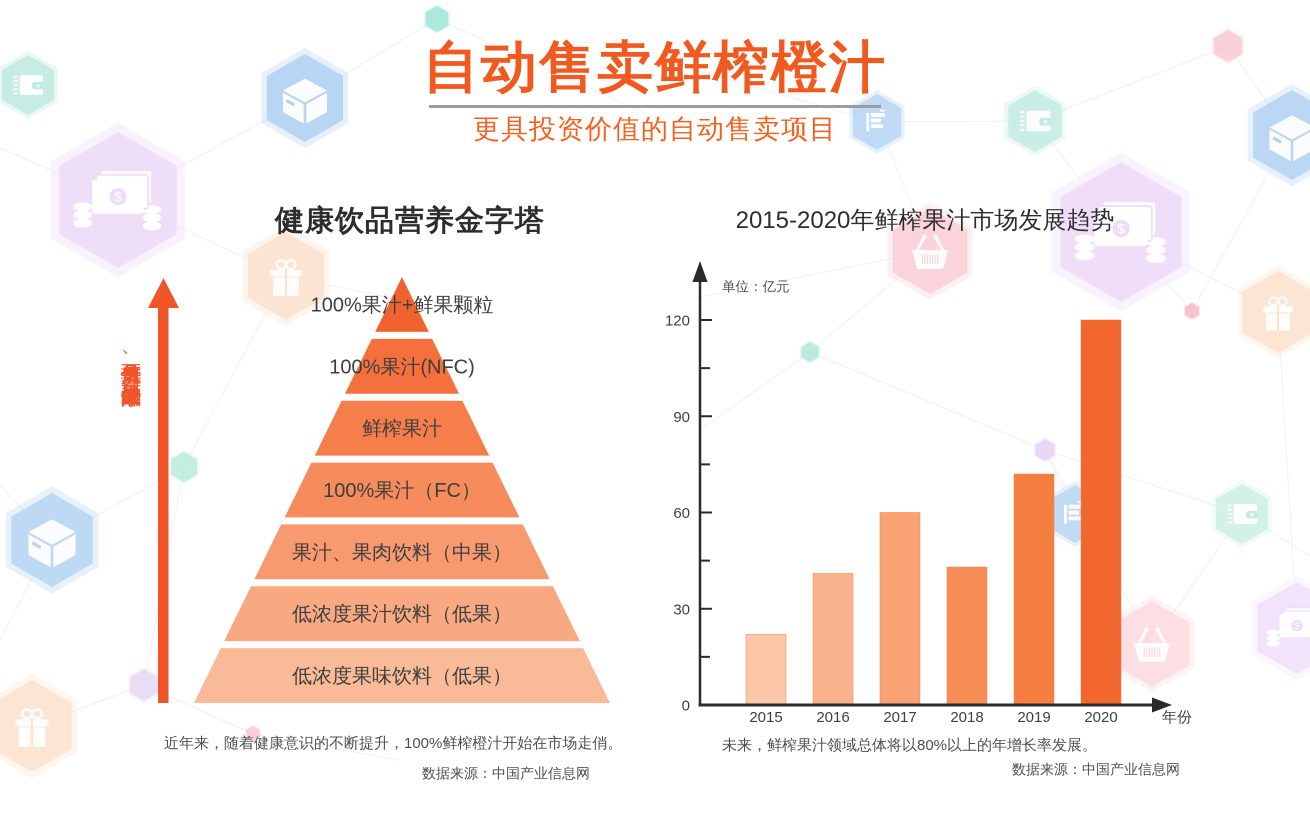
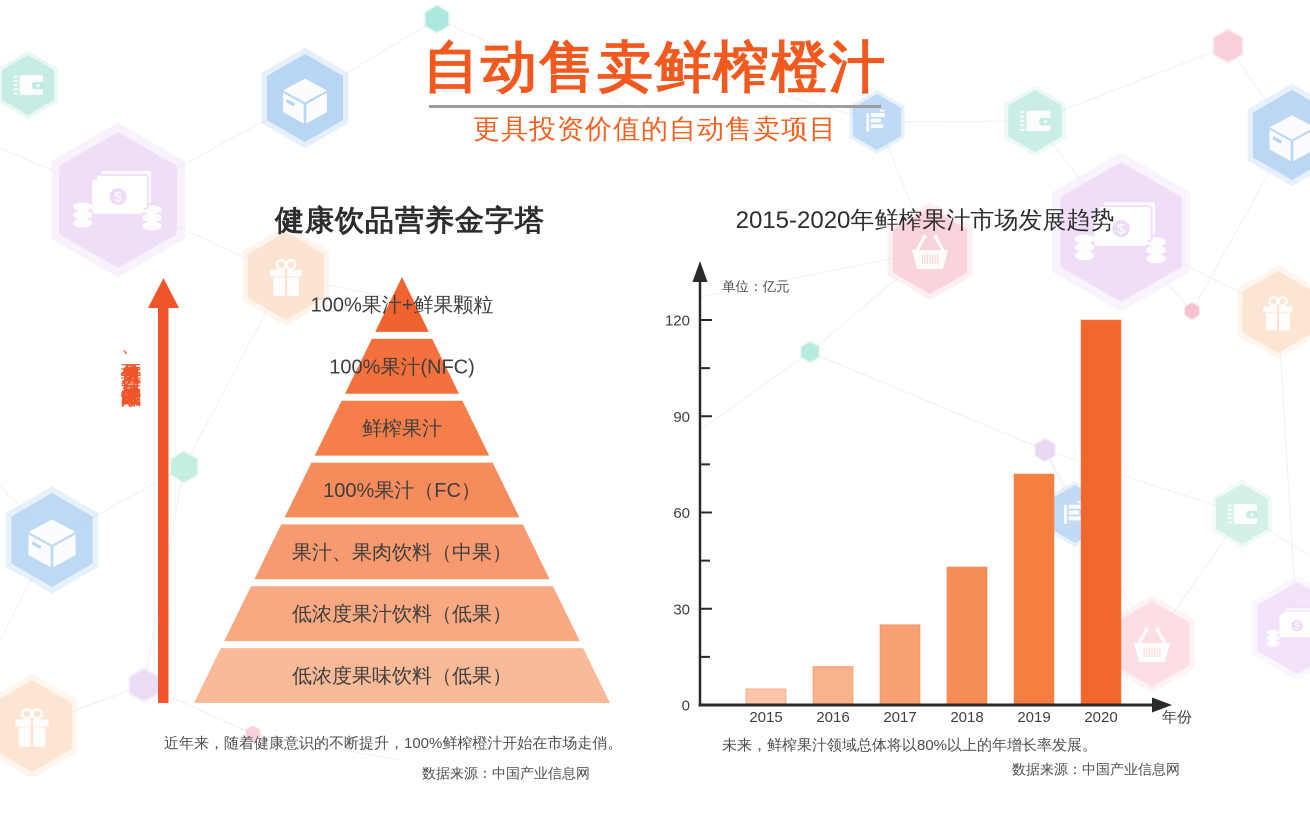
2015: 22 -> 5
2016: 41 -> 12
2017: 60 -> 25
